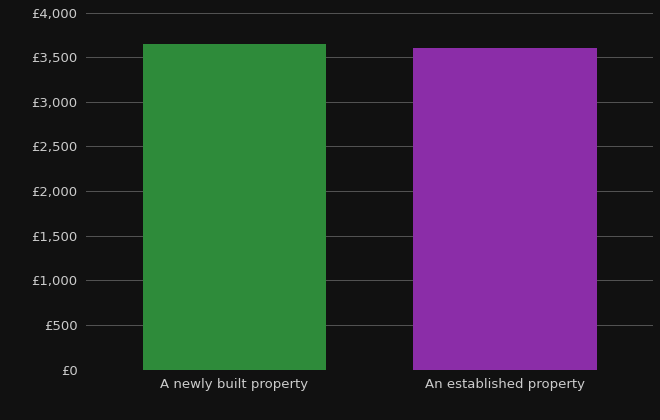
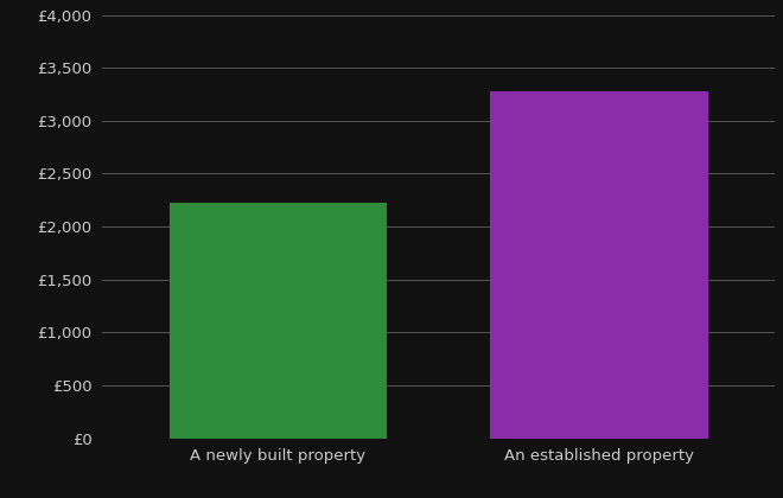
A newly built property: £3,650 -> £2,220
An established property: £3,600 -> £3,280
